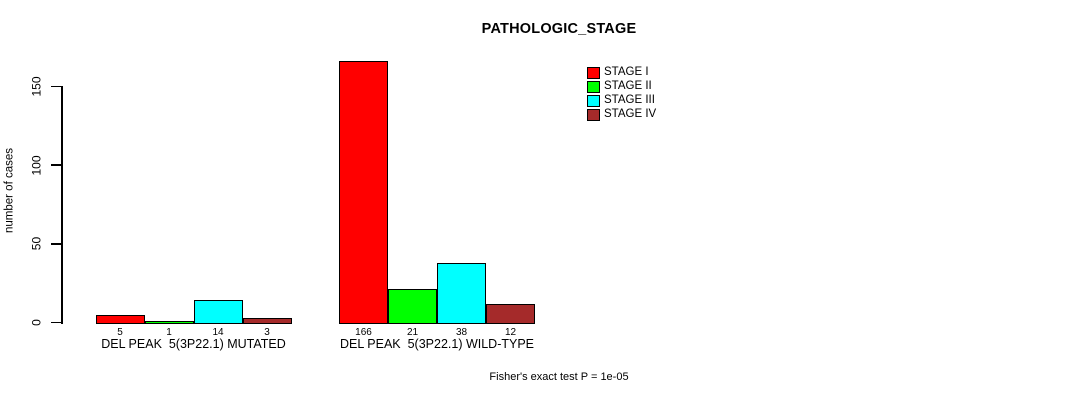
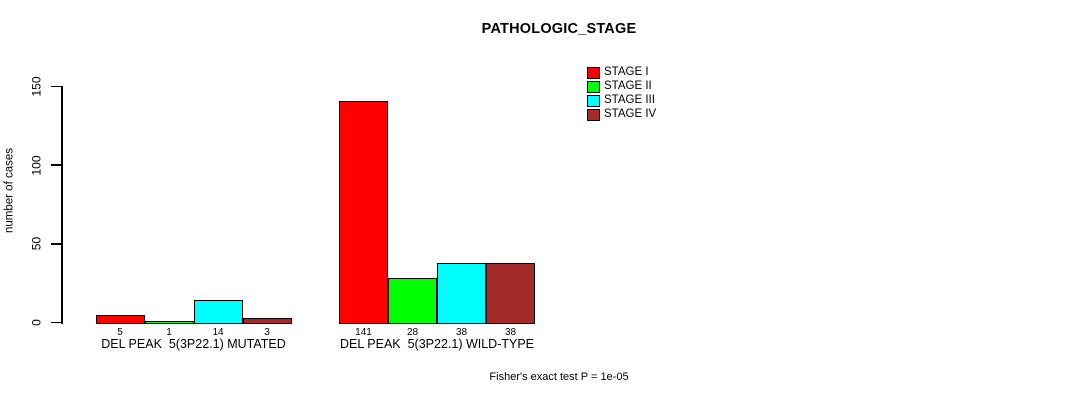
STAGE I/DEL PEAK 5(3P22.1) WILD-TYPE: 166 -> 141
STAGE II/DEL PEAK 5(3P22.1) WILD-TYPE: 21 -> 28
STAGE IV/DEL PEAK 5(3P22.1) WILD-TYPE: 12 -> 38
